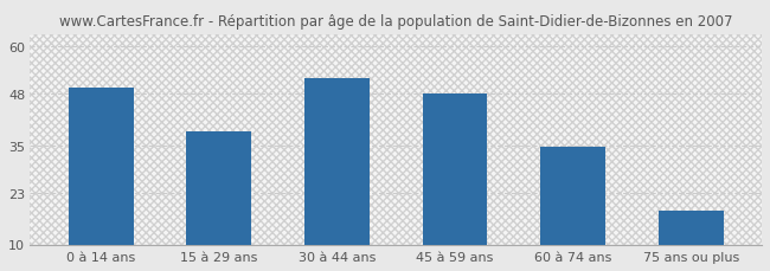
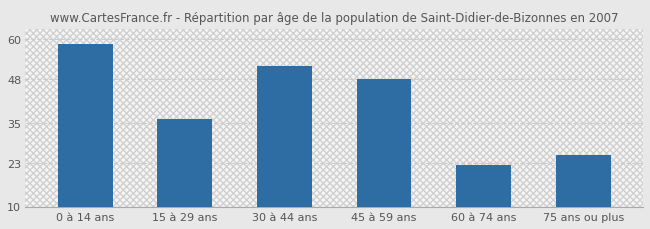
0 à 14 ans: 49.5 -> 58.5
15 à 29 ans: 38.5 -> 36.0
60 à 74 ans: 34.7 -> 22.5
75 ans ou plus: 18.5 -> 25.5
